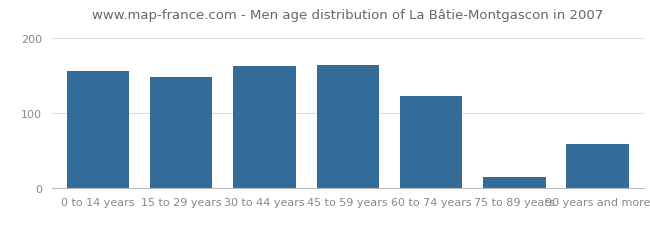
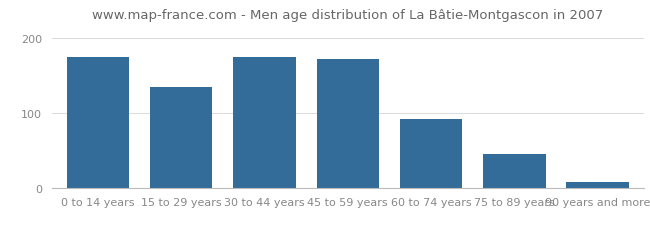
0 to 14 years: 156 -> 175
15 to 29 years: 148 -> 135
30 to 44 years: 162 -> 175
45 to 59 years: 164 -> 172
60 to 74 years: 122 -> 92
75 to 89 years: 14 -> 45
90 years and more: 58 -> 7
